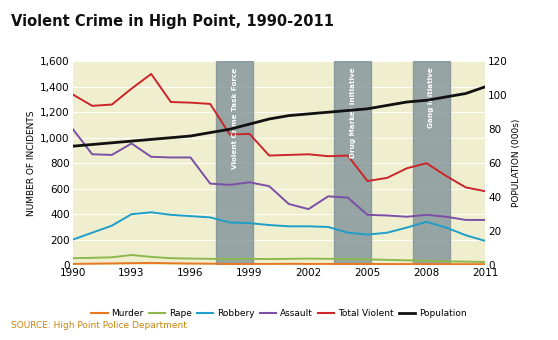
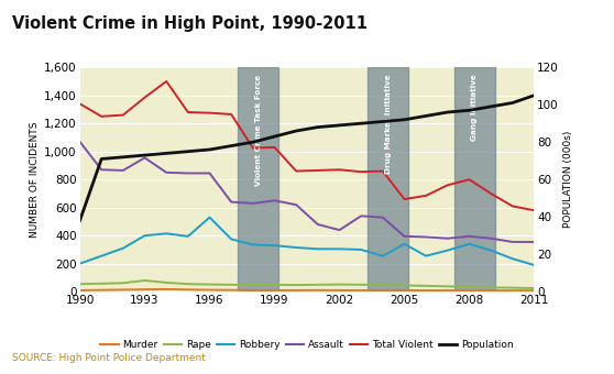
Population/1990: 70 -> 38
Robbery/1996: 380 -> 530
Robbery/2005: 240 -> 340
